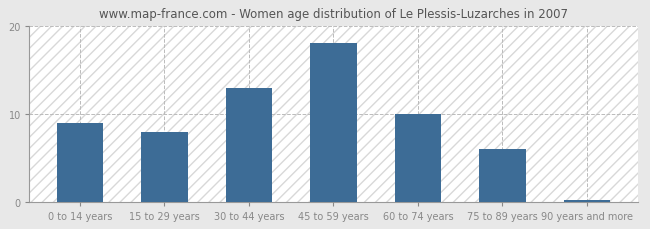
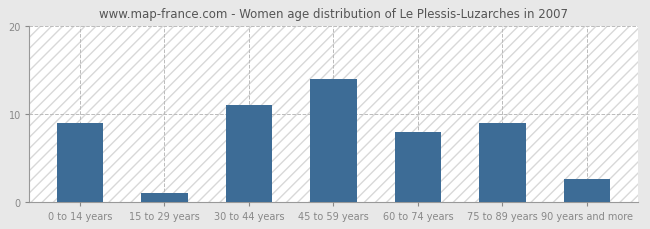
15 to 29 years: 8.0 -> 1.0
30 to 44 years: 13.0 -> 11.0
45 to 59 years: 18.0 -> 14.0
60 to 74 years: 10.0 -> 8.0
75 to 89 years: 6.0 -> 9.0
90 years and more: 0.3 -> 2.6
